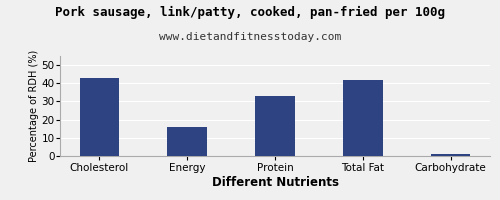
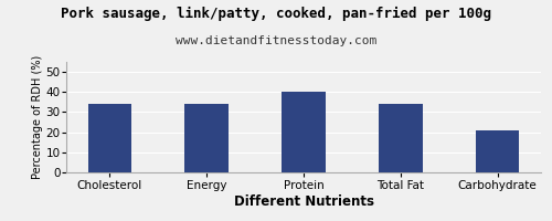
Cholesterol: 43 -> 34
Energy: 16 -> 34
Protein: 33 -> 40
Total Fat: 42 -> 34
Carbohydrate: 1 -> 21
